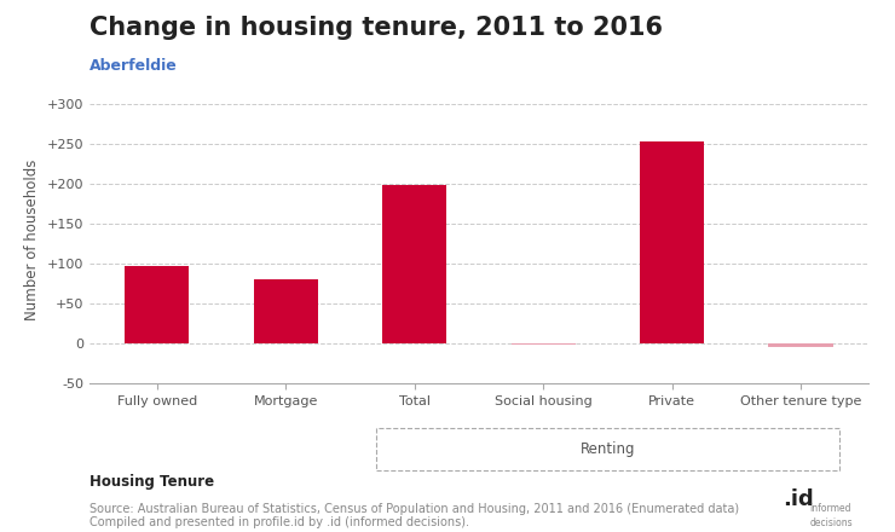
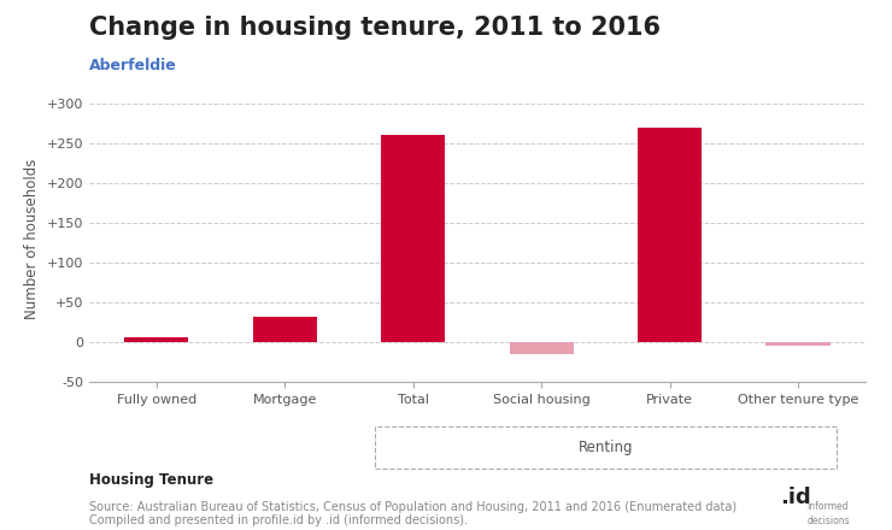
Fully owned: 96 -> 5
Mortgage: 80 -> 32
Total: 198 -> 260
Social housing: -2 -> -15
Private: 252 -> 270
